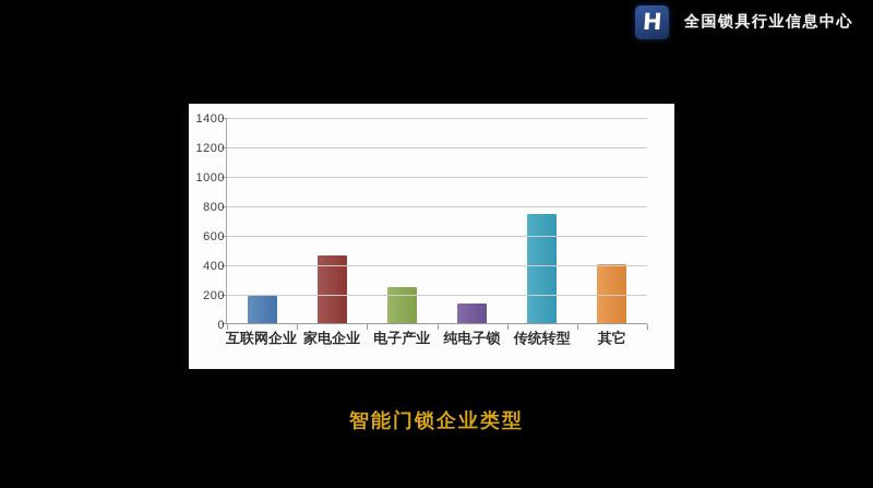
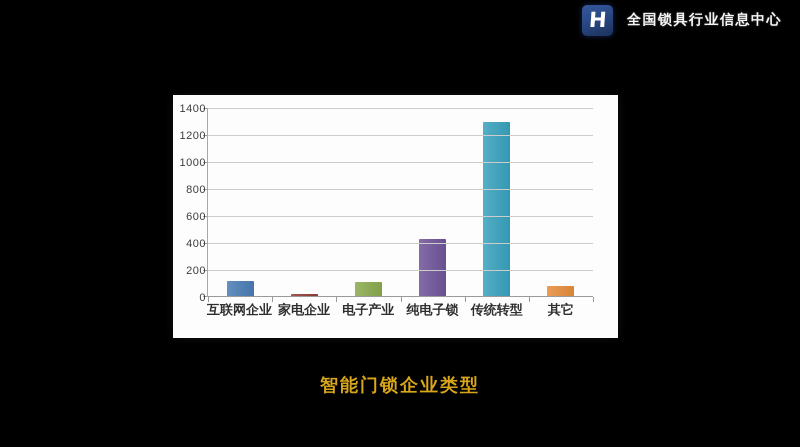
互联网企业: 190 -> 120
家电企业: 470 -> 20
电子产业: 250 -> 110
纯电子锁: 140 -> 430
传统转型: 750 -> 1300
其它: 410 -> 80
